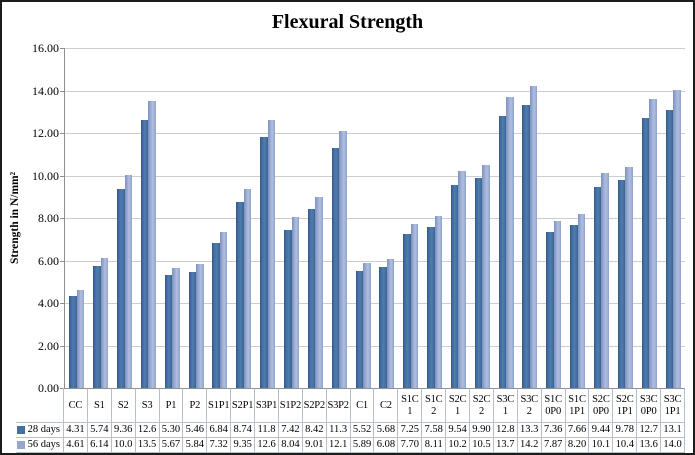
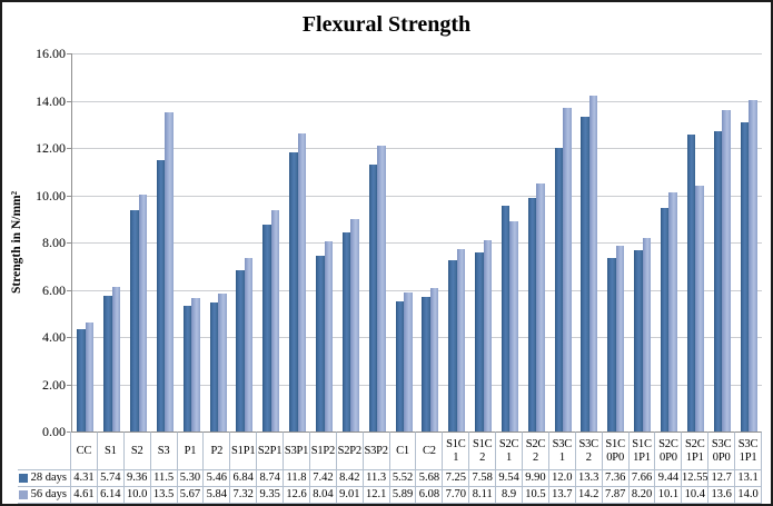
28 days/S3: 12.6 -> 11.5
56 days/S2C1: 10.2 -> 8.9
28 days/S3C1: 12.8 -> 12.0
28 days/S2C1P1: 9.78 -> 12.55
